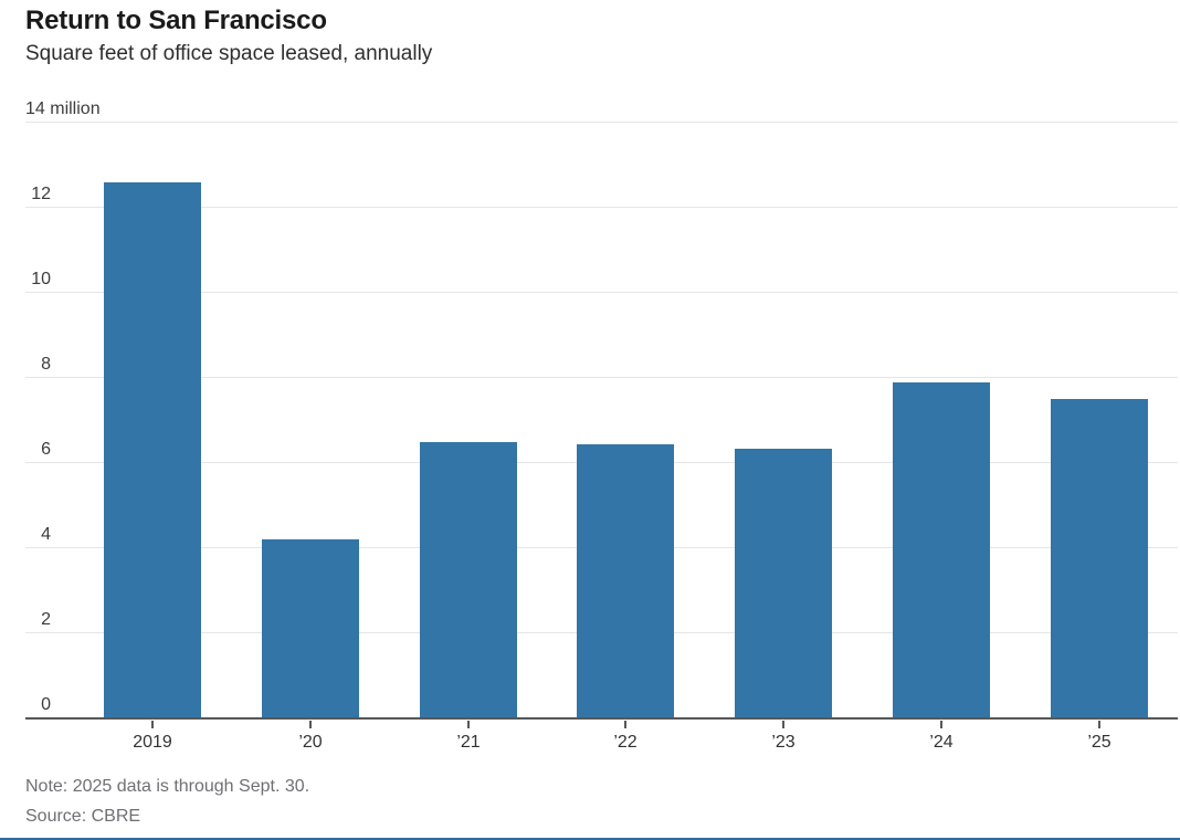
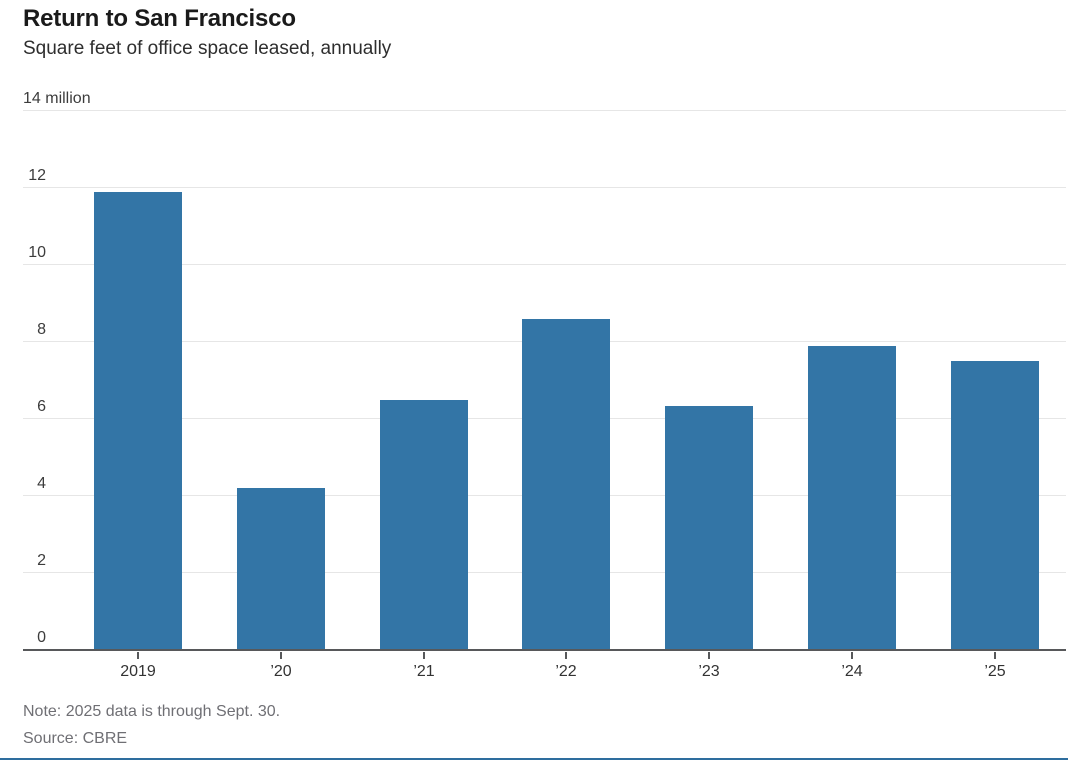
2019: 12.6 -> 11.9
’22: 6.5 -> 8.6
